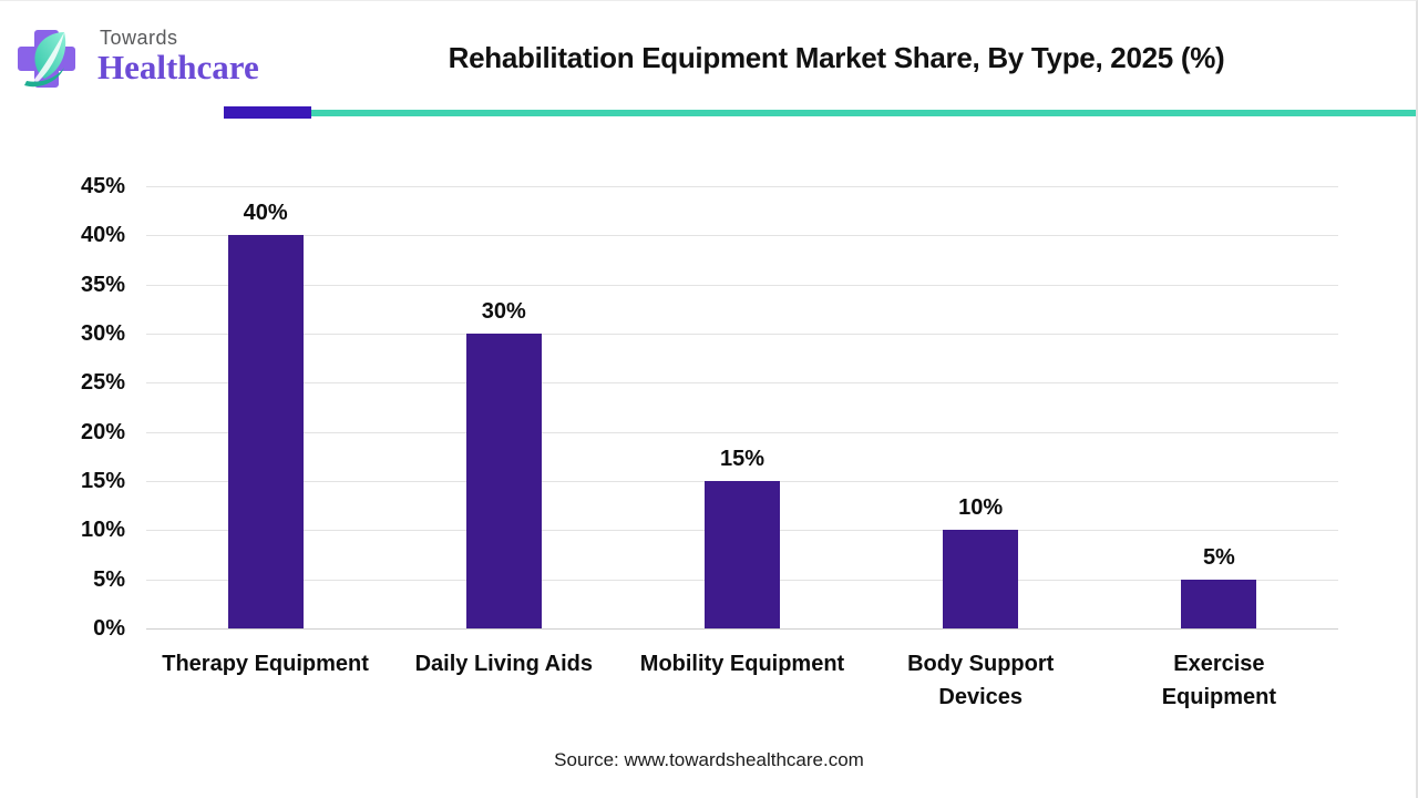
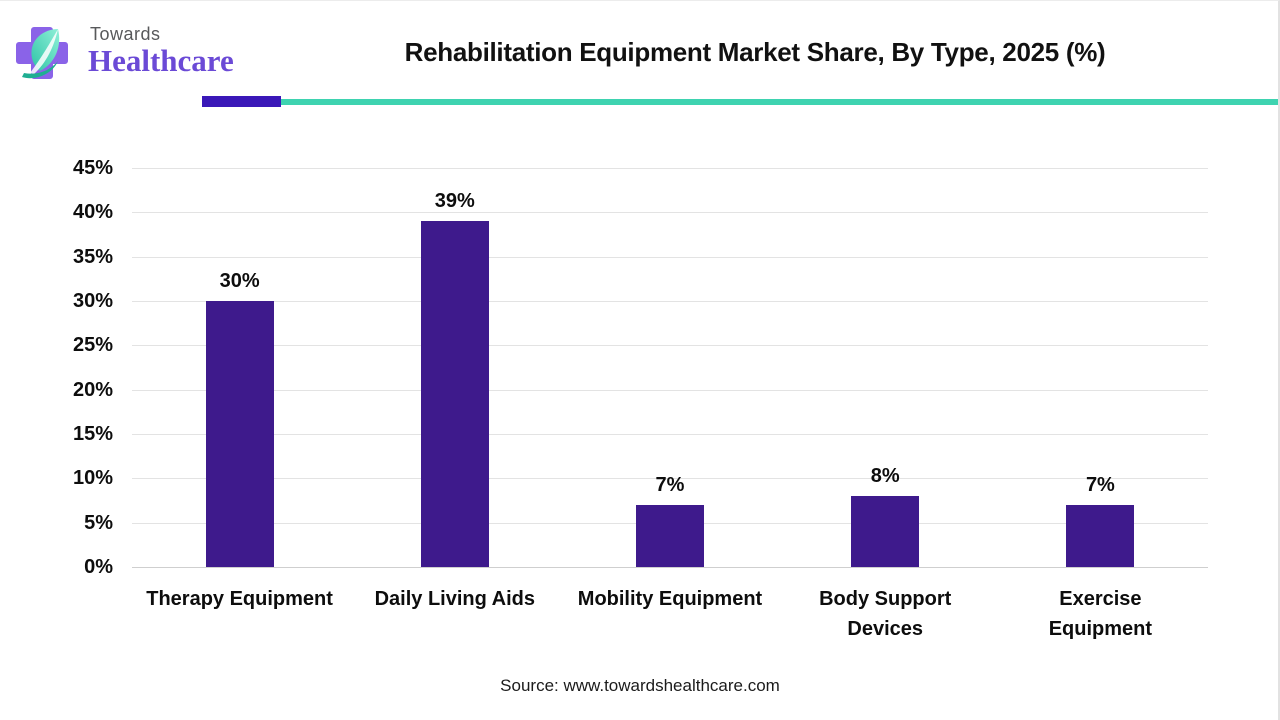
Therapy Equipment: 40% -> 30%
Daily Living Aids: 30% -> 39%
Mobility Equipment: 15% -> 7%
Body Support Devices: 10% -> 8%
Exercise Equipment: 5% -> 7%
